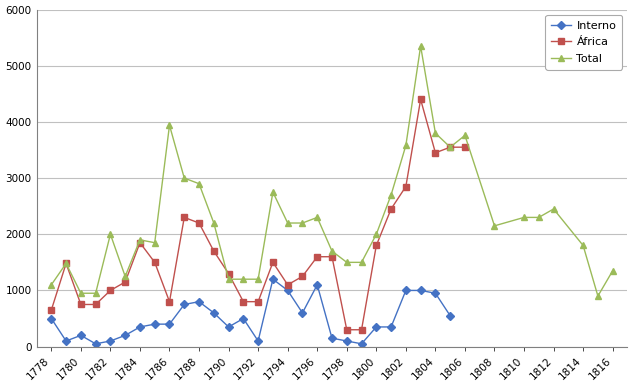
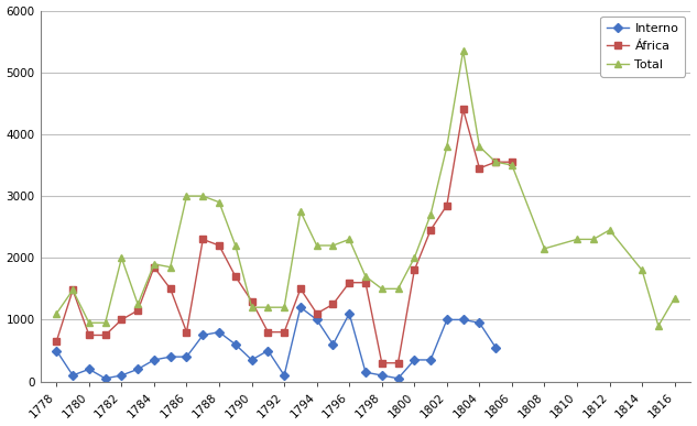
Total/1786: 3940 -> 3000
Total/1802: 3580 -> 3800
Total/1806: 3760 -> 3500
